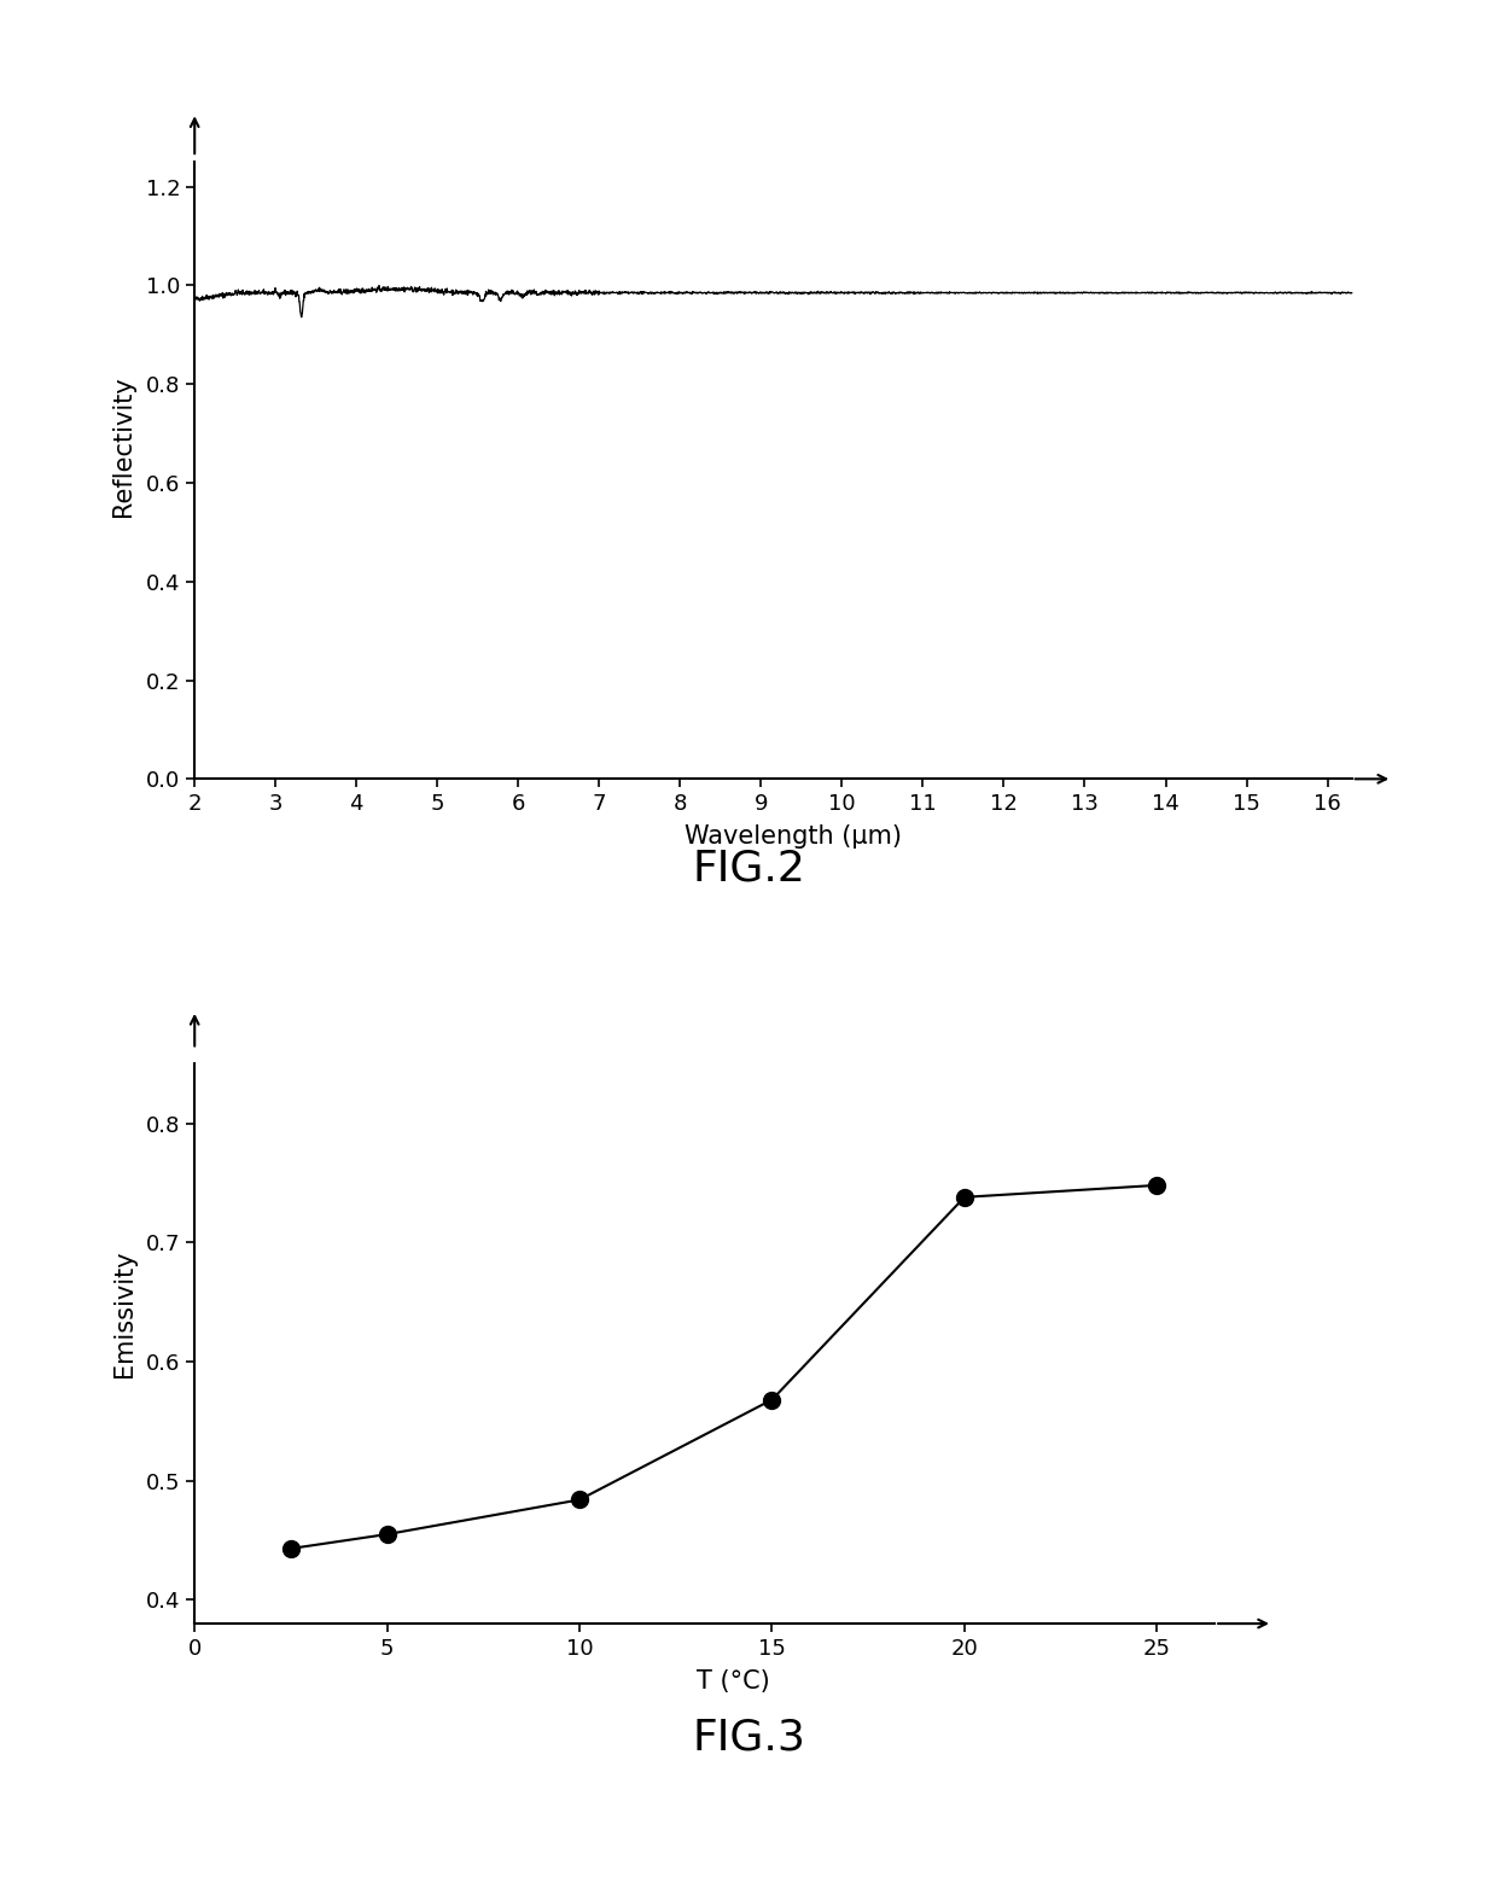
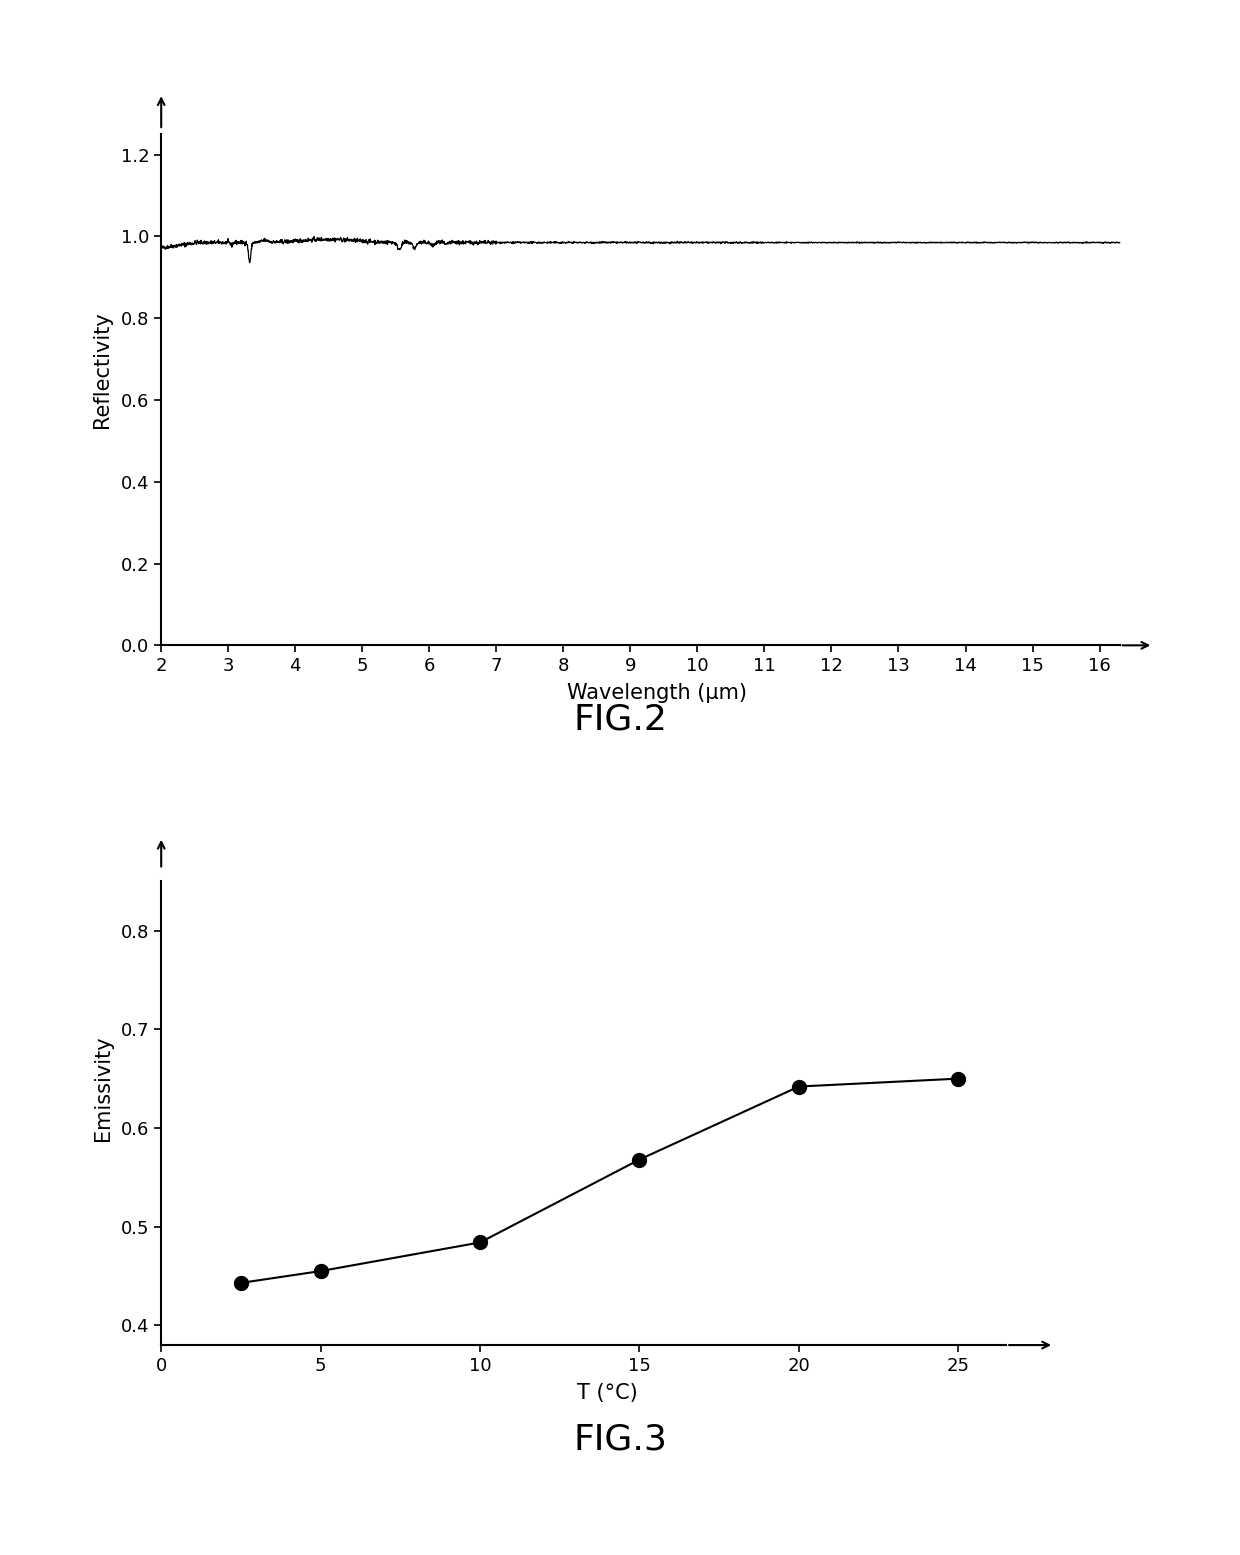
20: 0.738 -> 0.642
25: 0.748 -> 0.650
